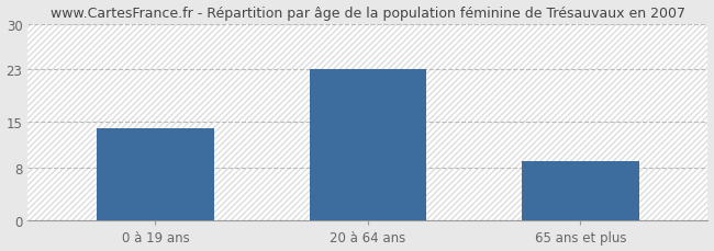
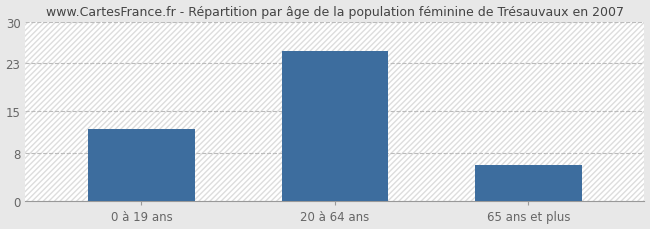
0 à 19 ans: 14 -> 12
20 à 64 ans: 23 -> 25
65 ans et plus: 9 -> 6
